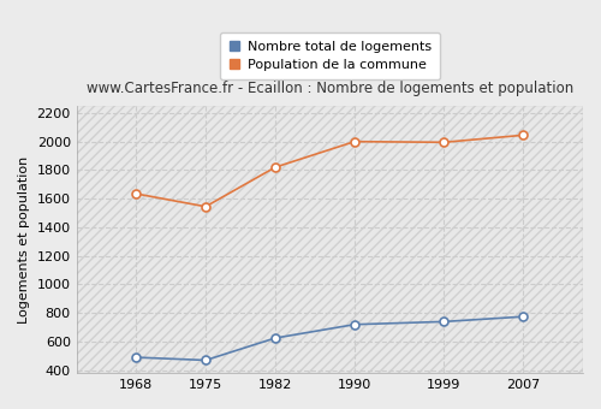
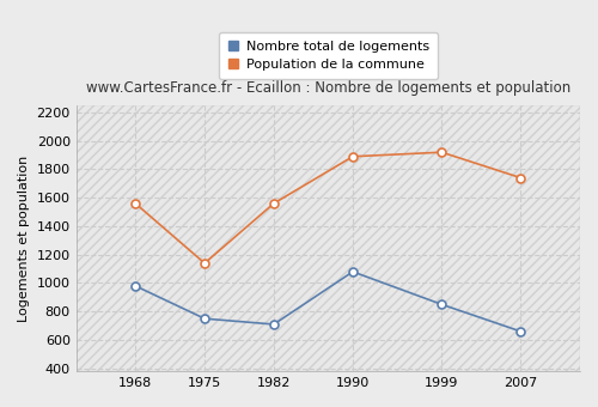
Nombre total de logements/1968: 490 -> 980
Population de la commune/1968: 1640 -> 1560
Nombre total de logements/1975: 470 -> 750
Population de la commune/1975: 1540 -> 1140
Nombre total de logements/1982: 620 -> 710
Population de la commune/1982: 1820 -> 1560
Nombre total de logements/1990: 720 -> 1080
Population de la commune/1990: 2000 -> 1890
Nombre total de logements/1999: 740 -> 850
Population de la commune/1999: 2000 -> 1920
Nombre total de logements/2007: 780 -> 660
Population de la commune/2007: 2040 -> 1740
